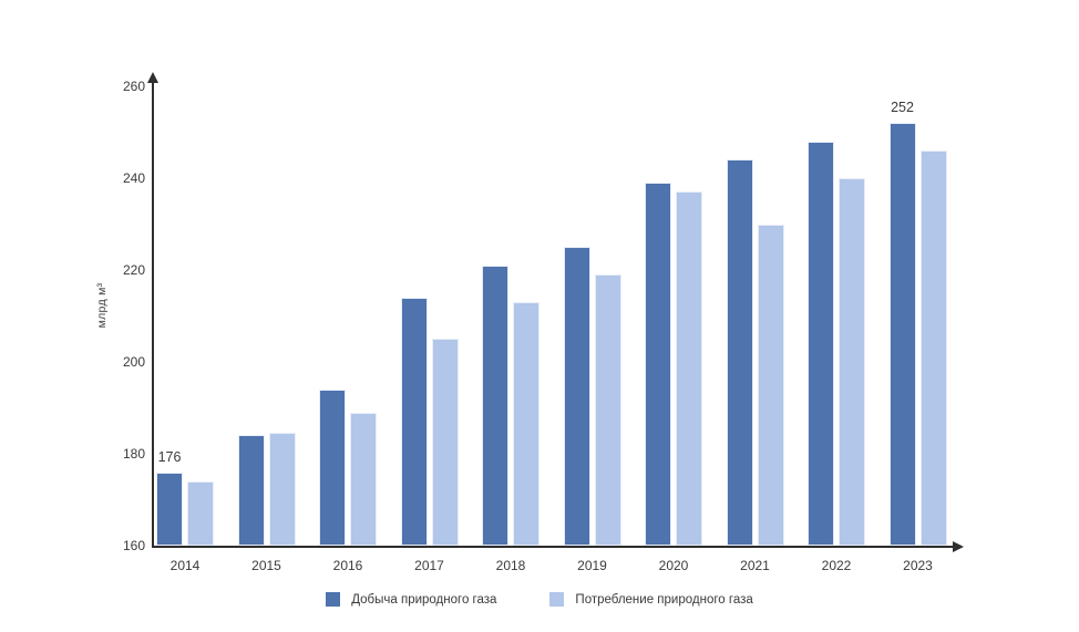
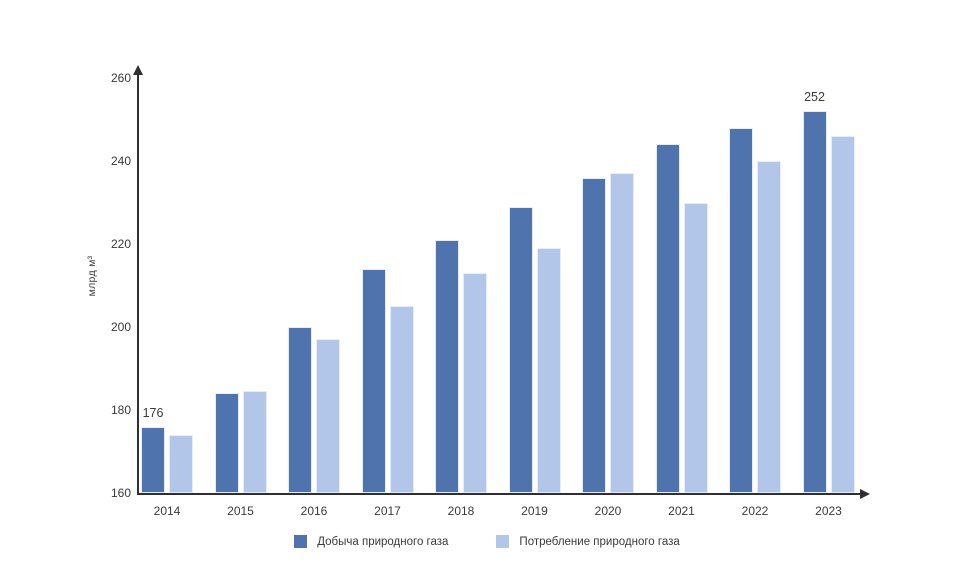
Добыча природного газа/2016: 194 -> 200
Потребление природного газа/2016: 189 -> 197
Добыча природного газа/2019: 225 -> 229
Добыча природного газа/2020: 239 -> 236
